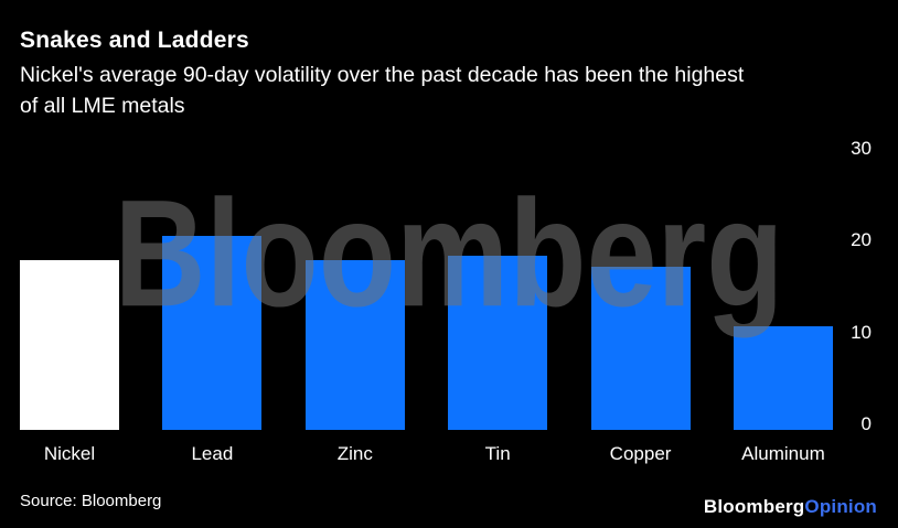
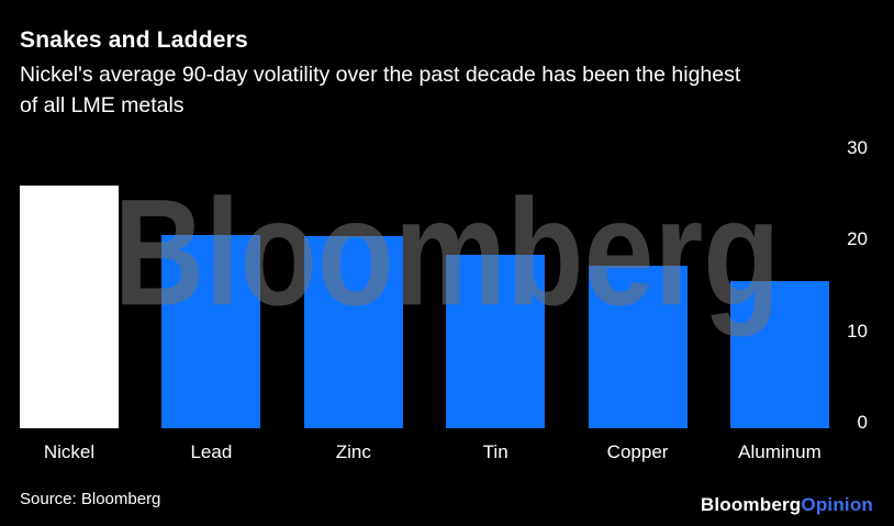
Nickel: 18 -> 26
Zinc: 18 -> 20
Aluminum: 11 -> 16
